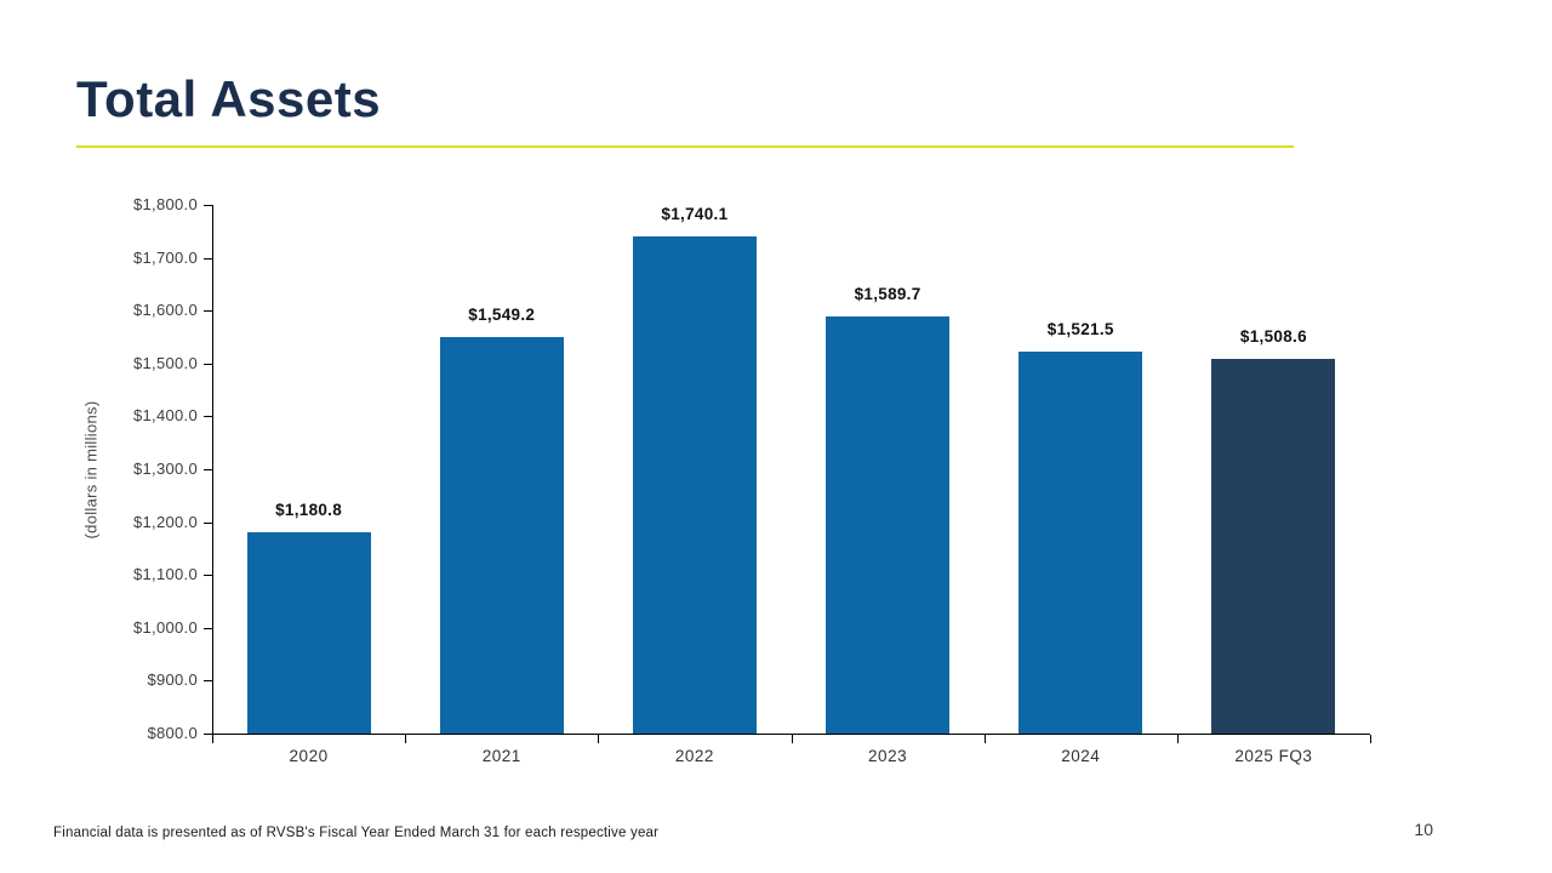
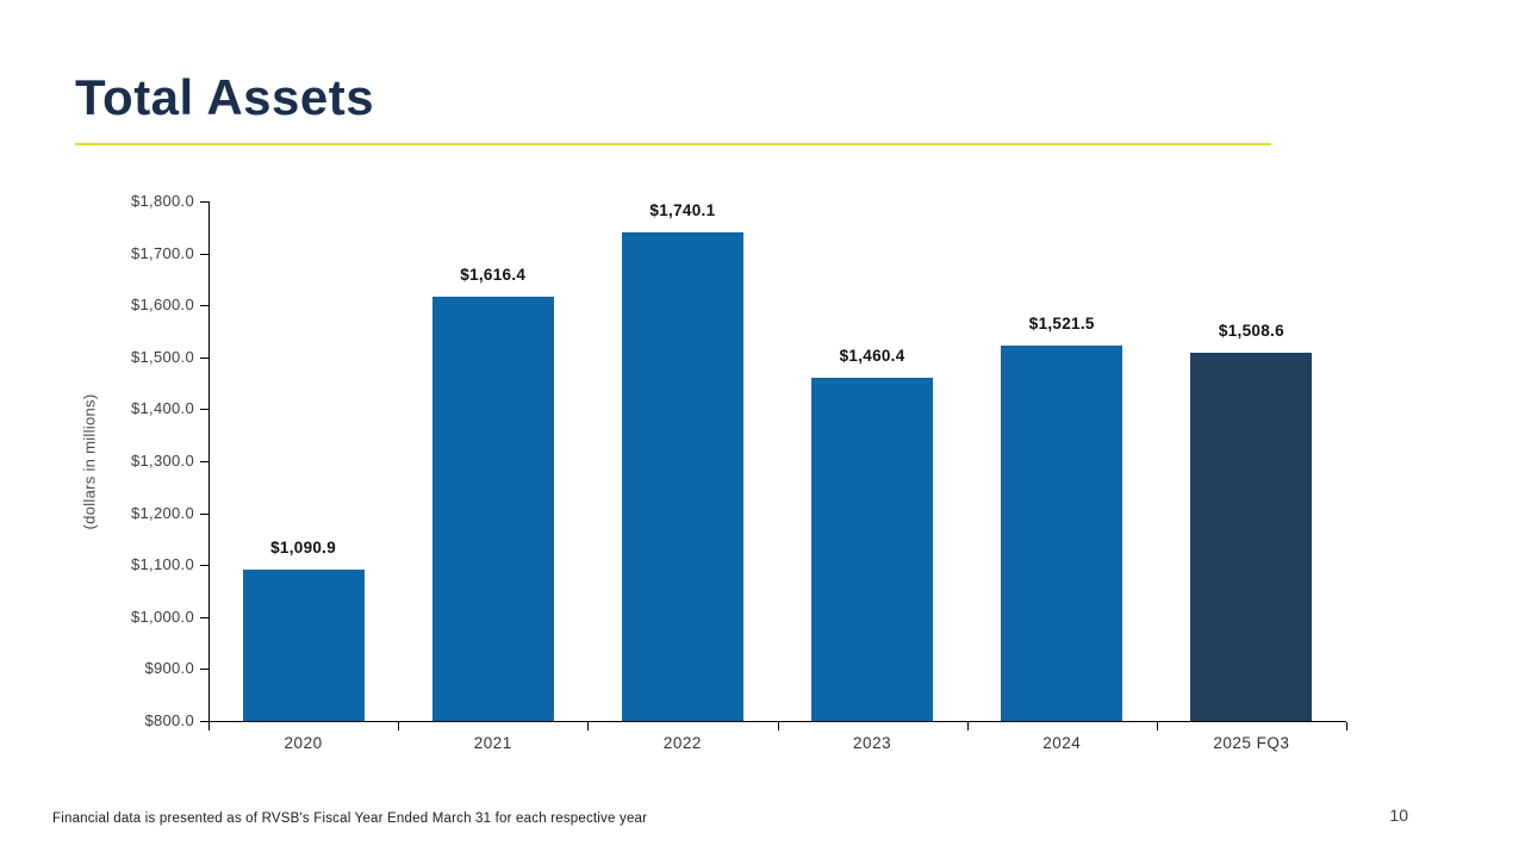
2020: $1,180.8 -> $1,090.9
2021: $1,549.2 -> $1,616.4
2023: $1,589.7 -> $1,460.4
